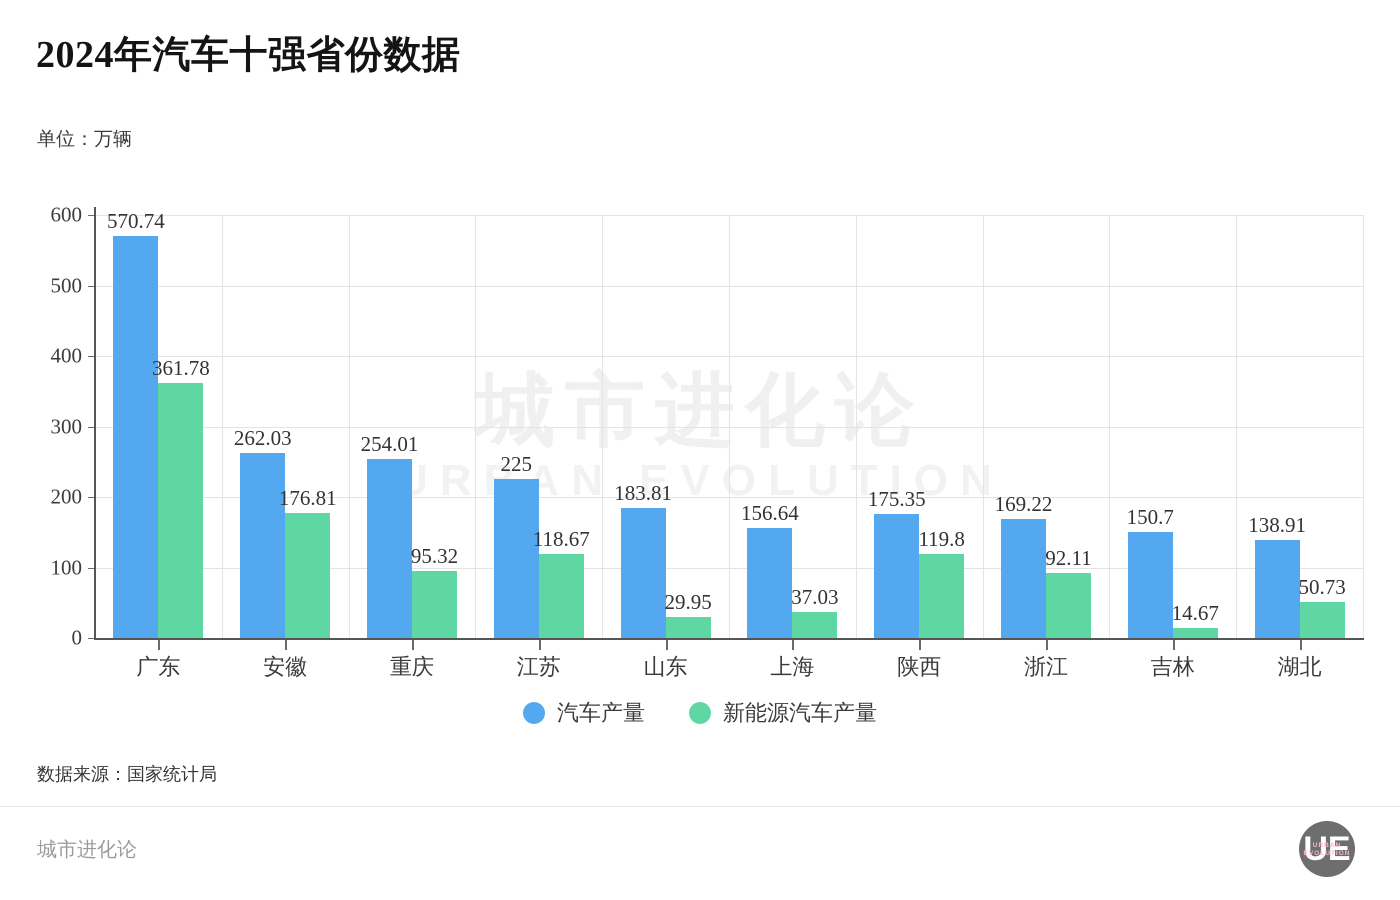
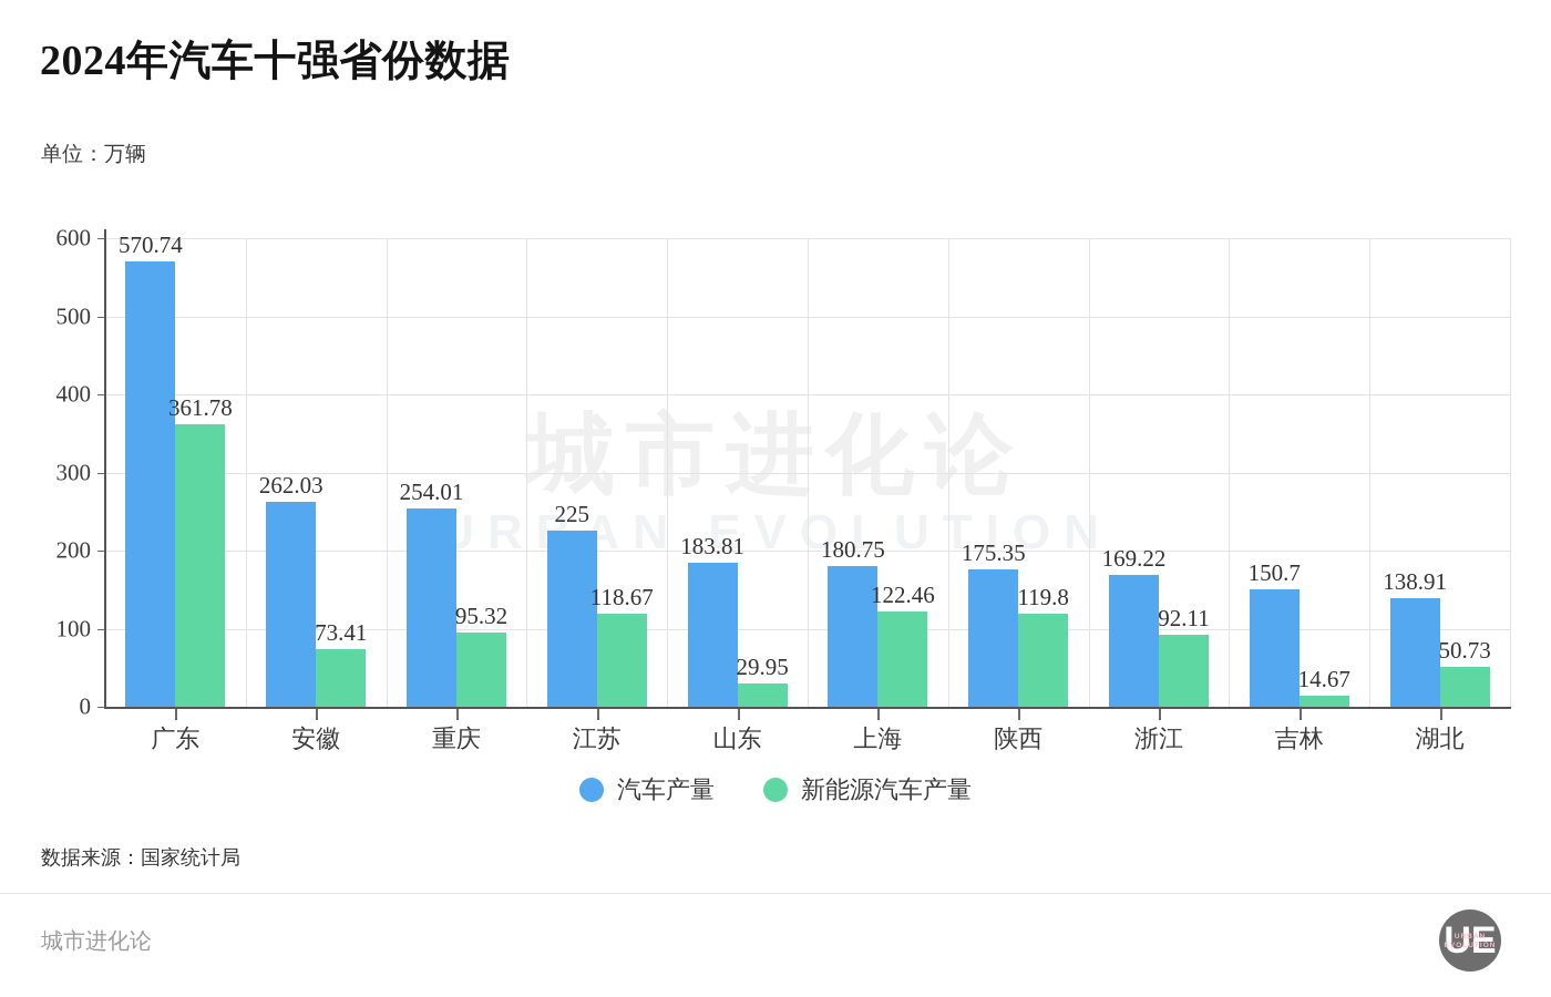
新能源汽车产量/安徽: 176.81 -> 73.41
汽车产量/上海: 156.64 -> 180.75
新能源汽车产量/上海: 37.03 -> 122.46
